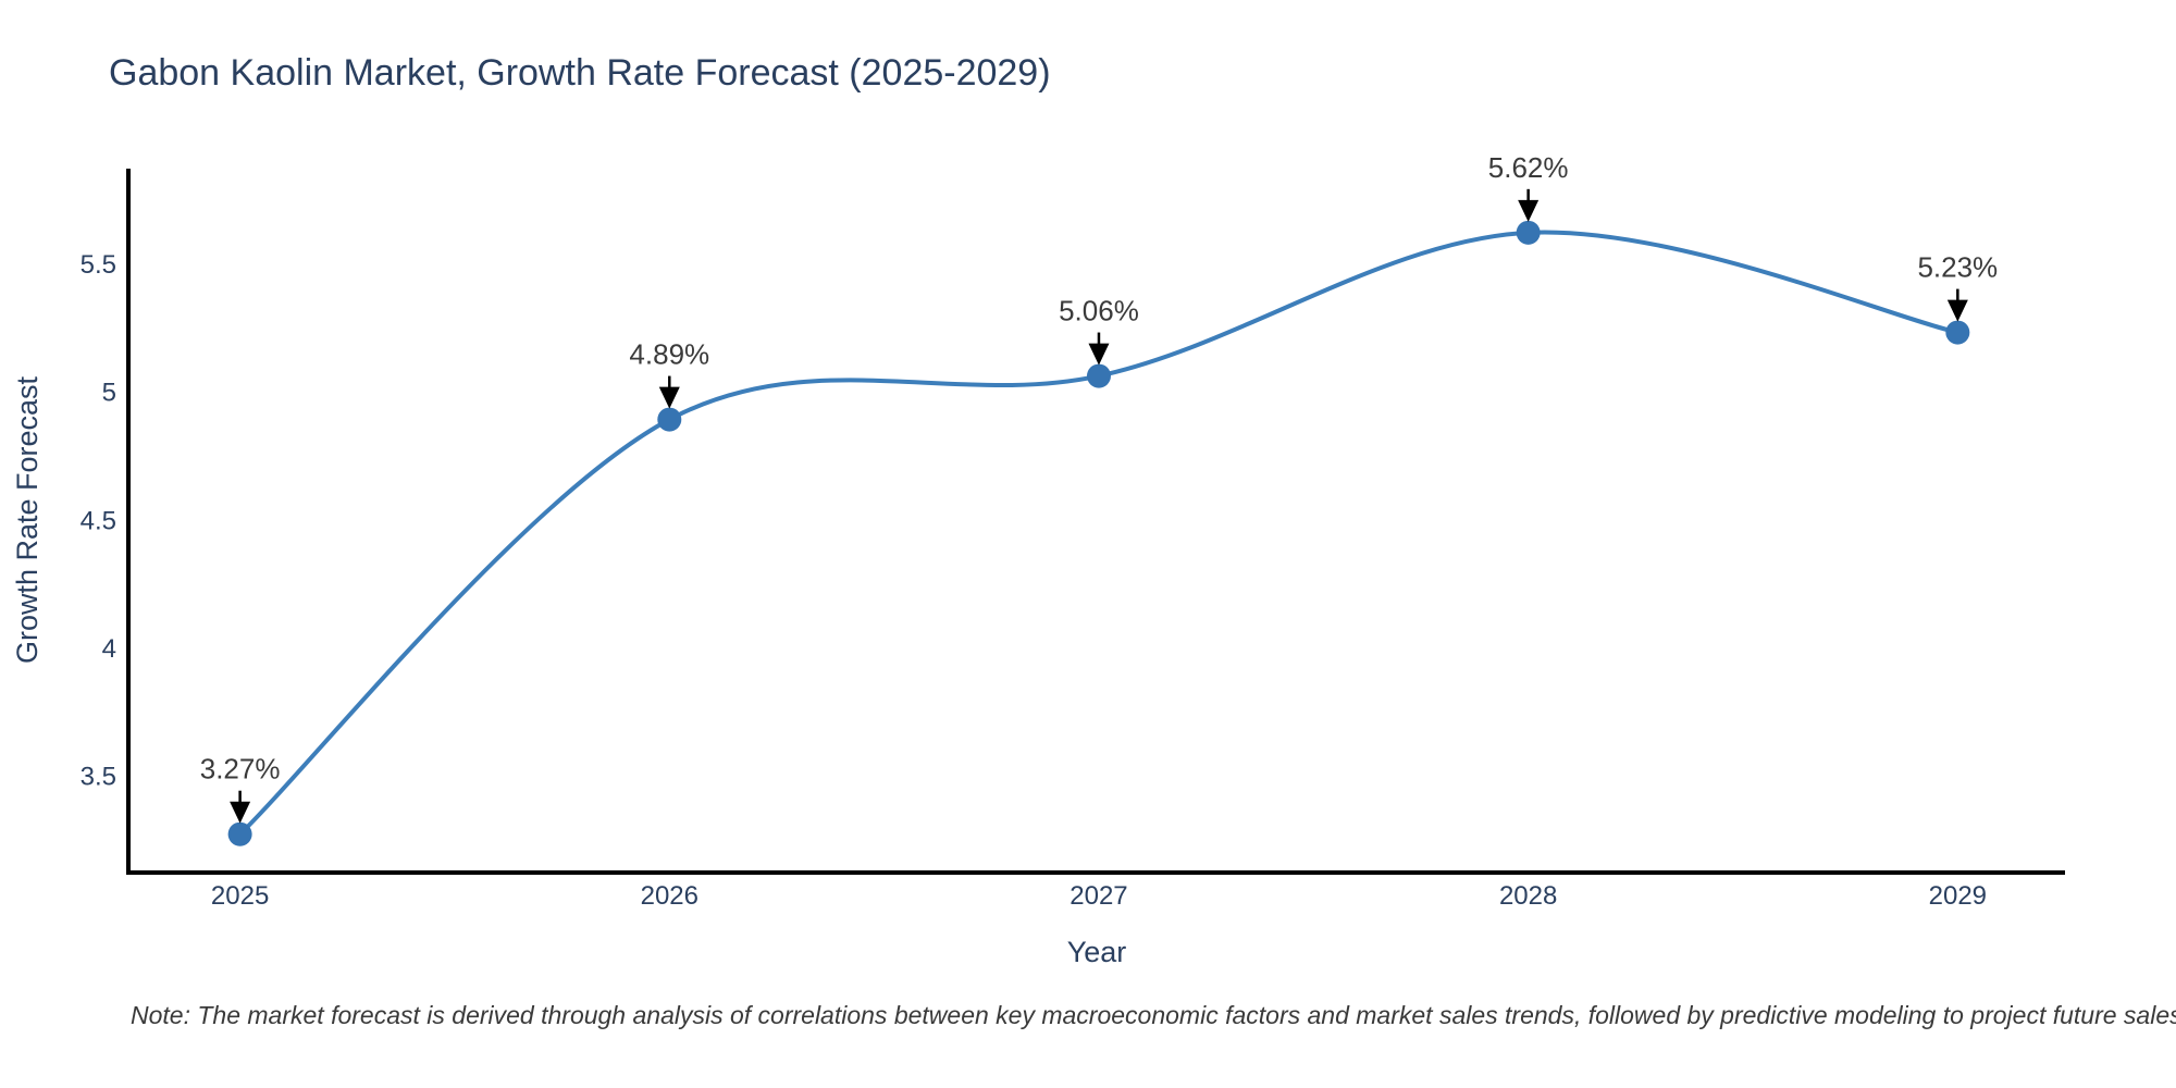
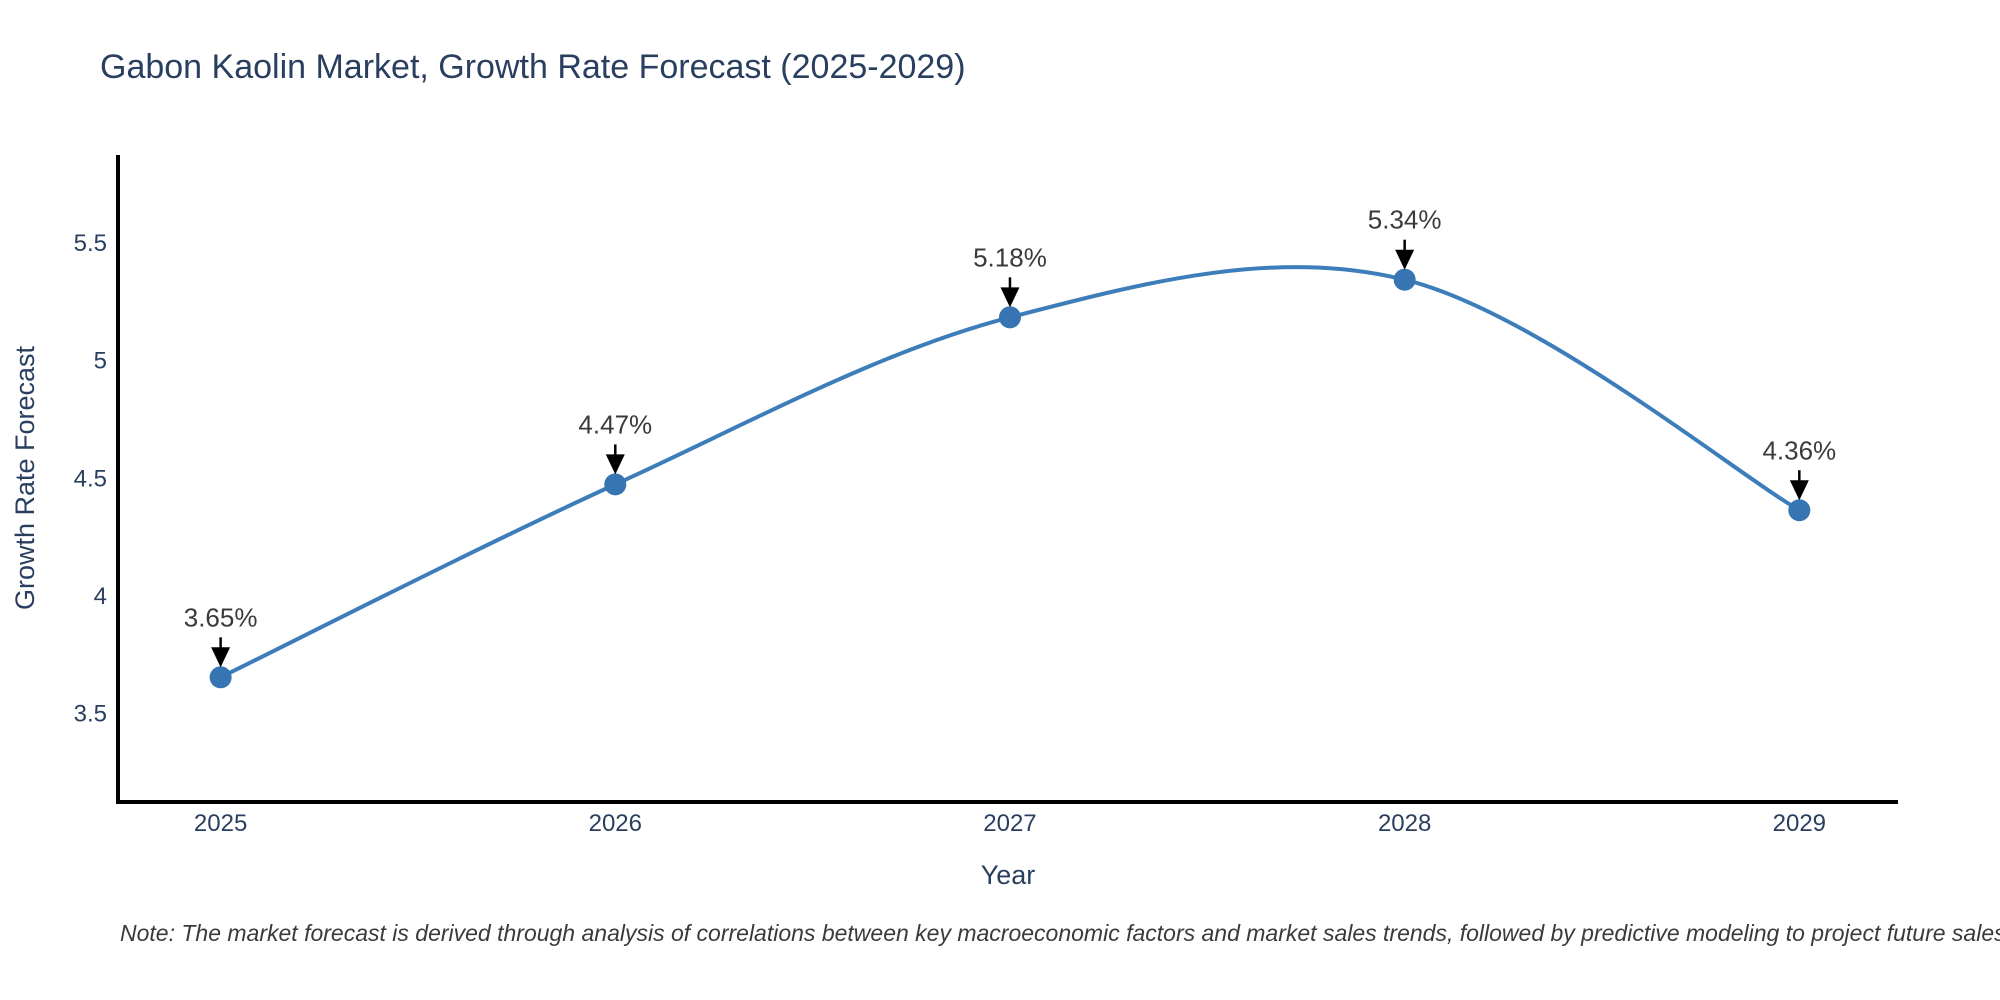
2025: 3.27% -> 3.65%
2026: 4.89% -> 4.47%
2027: 5.06% -> 5.18%
2028: 5.62% -> 5.34%
2029: 5.23% -> 4.36%
